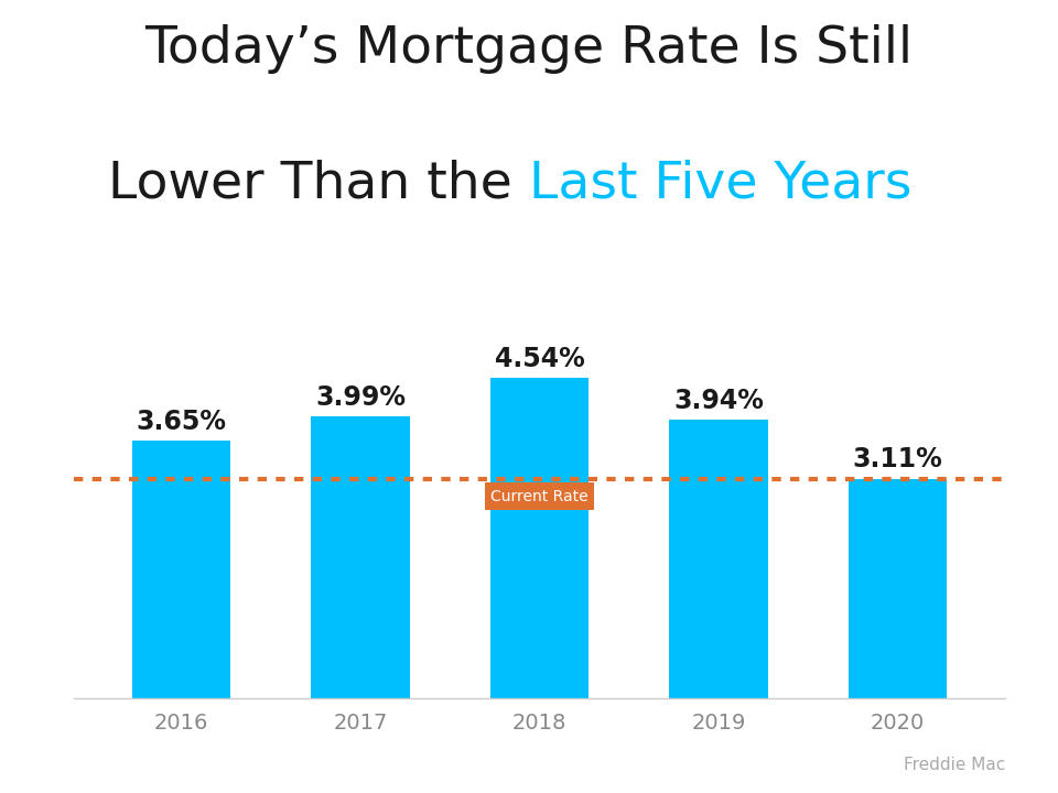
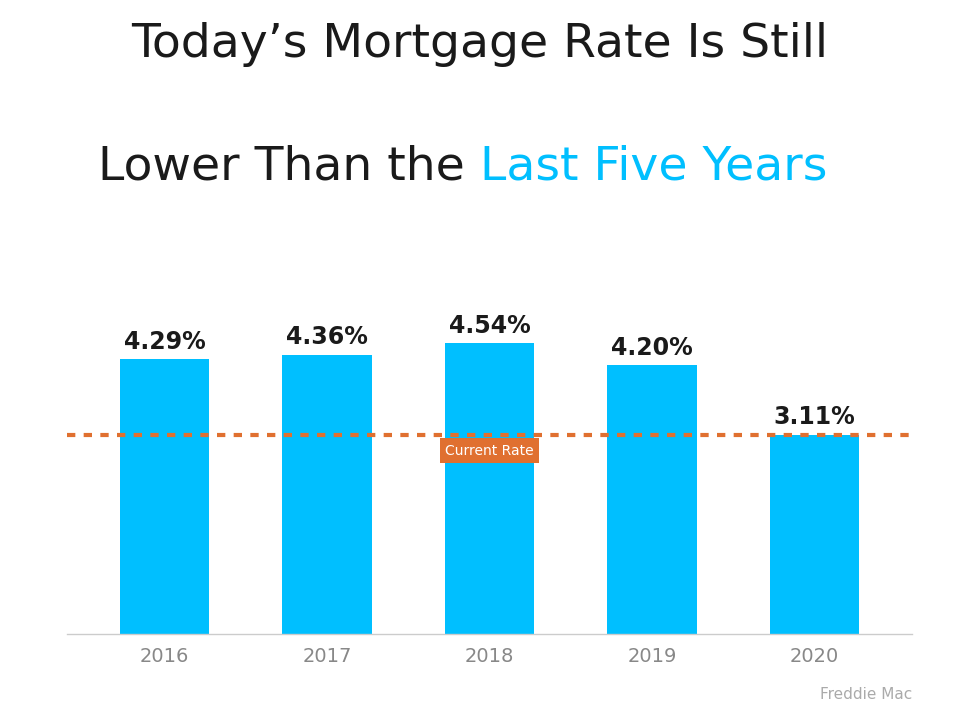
2016: 3.65% -> 4.29%
2017: 3.99% -> 4.36%
2019: 3.94% -> 4.20%
